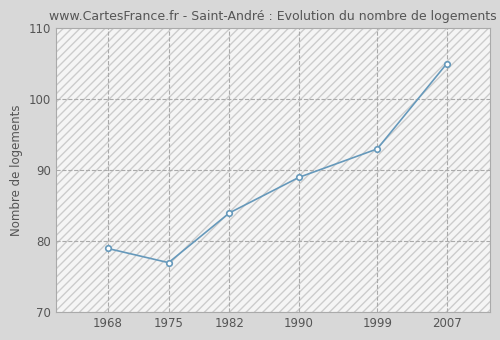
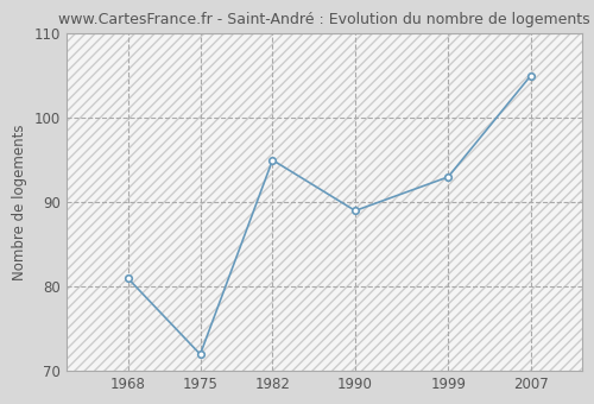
1968: 79 -> 81
1975: 77 -> 72
1982: 84 -> 95
